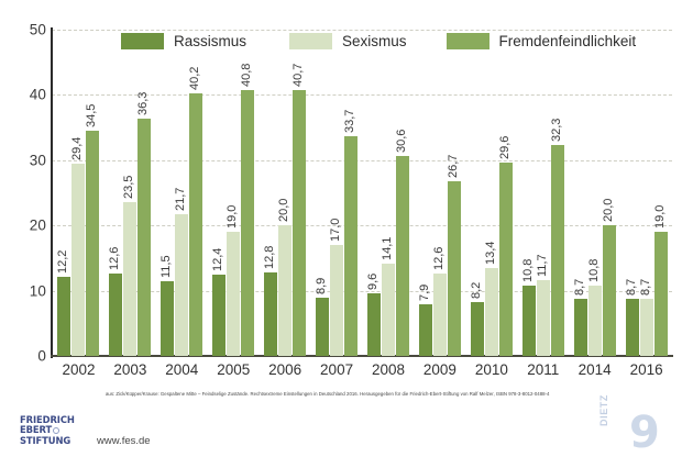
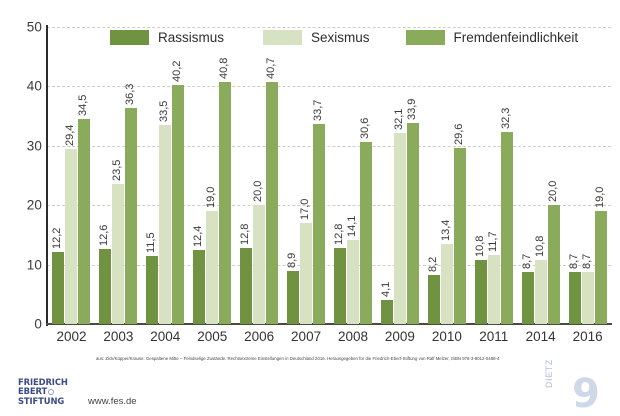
Sexismus/2004: 21,7 -> 33,5
Rassismus/2008: 9,6 -> 12,8
Rassismus/2009: 7,9 -> 4,1
Sexismus/2009: 12,6 -> 32,1
Fremdenfeindlichkeit/2009: 26,7 -> 33,9
